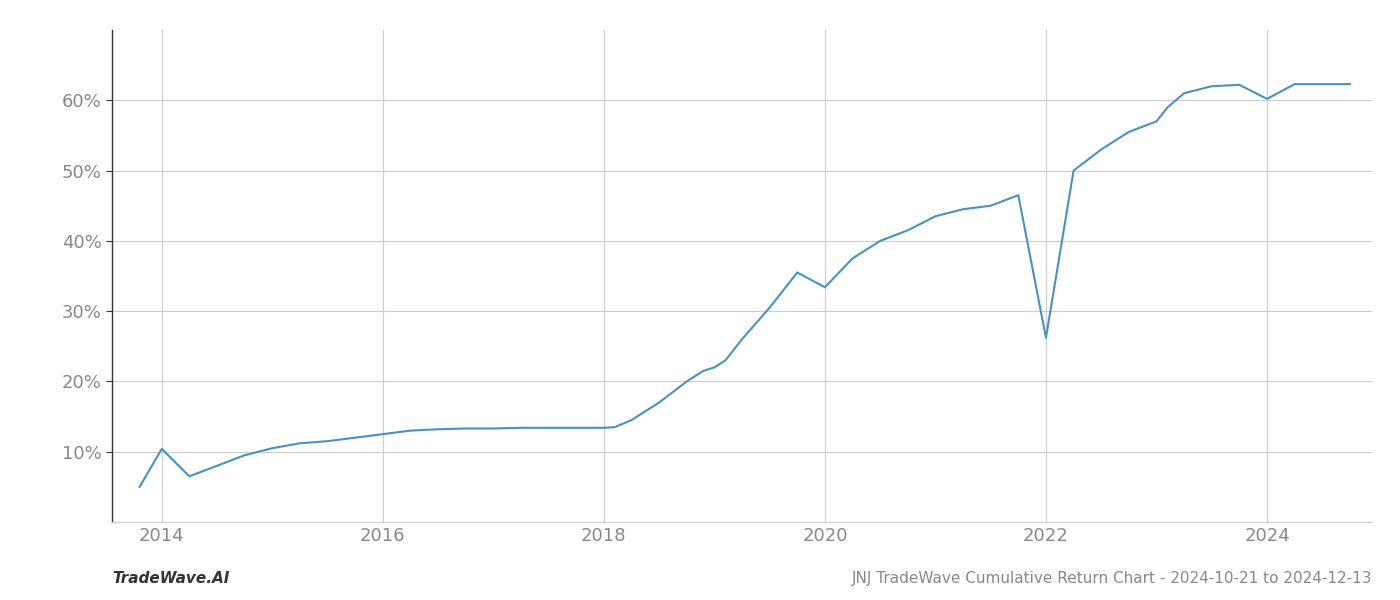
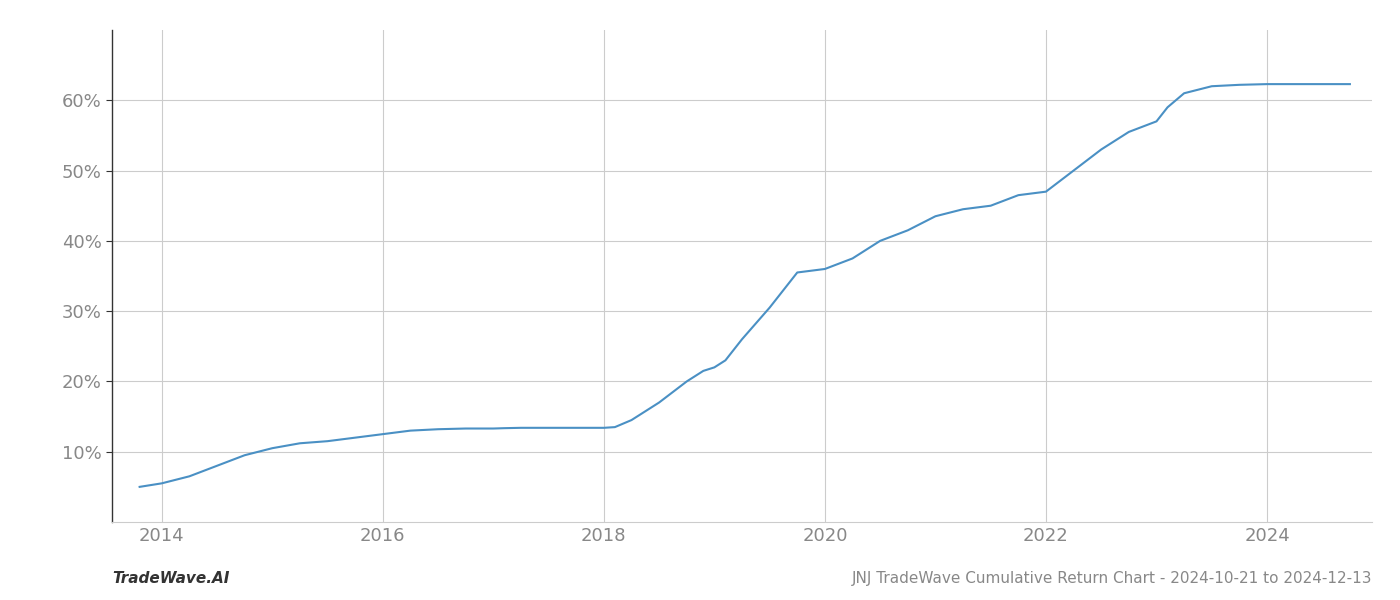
2014: 10.4% -> 5.5%
2020: 33.4% -> 36.0%
2022: 26.2% -> 47.0%
2024: 60.2% -> 62.3%
